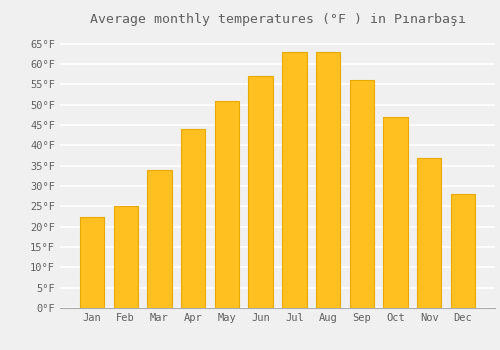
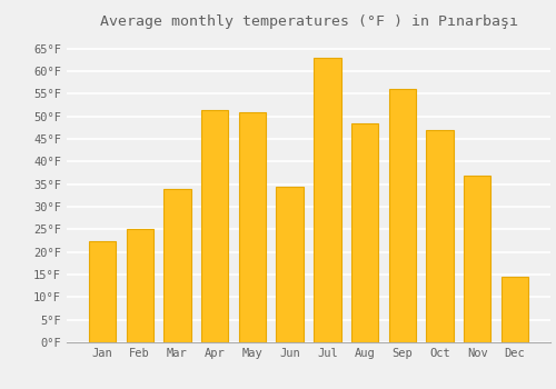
Apr: 44.0°F -> 51.5°F
Jun: 57.0°F -> 34.5°F
Aug: 63.0°F -> 48.5°F
Dec: 28.0°F -> 14.5°F
